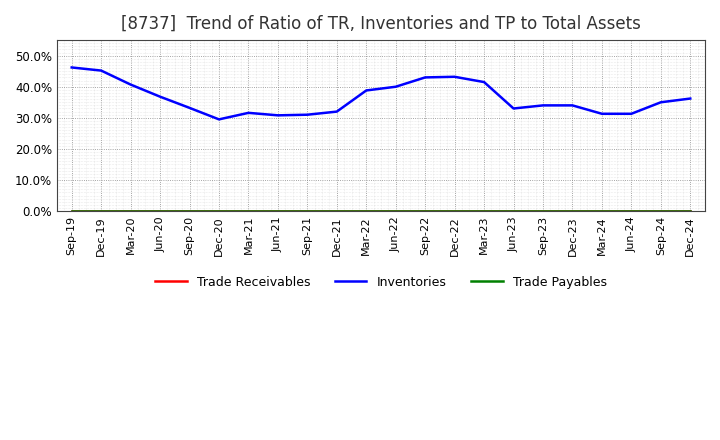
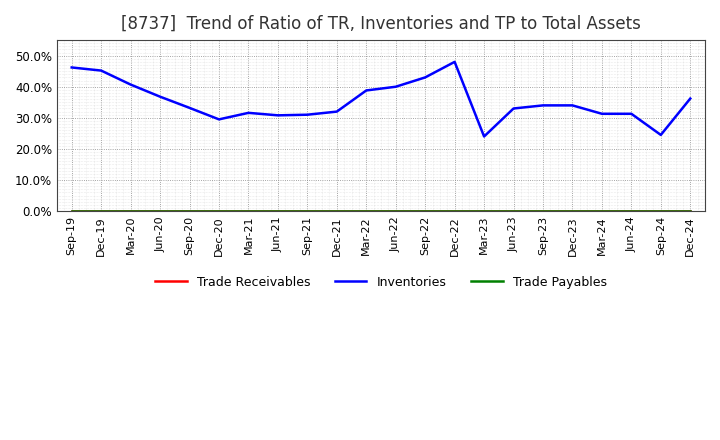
Inventories/Dec-22: 43.2% -> 48.0%
Inventories/Mar-23: 41.5% -> 24.0%
Inventories/Sep-24: 35.0% -> 24.5%
